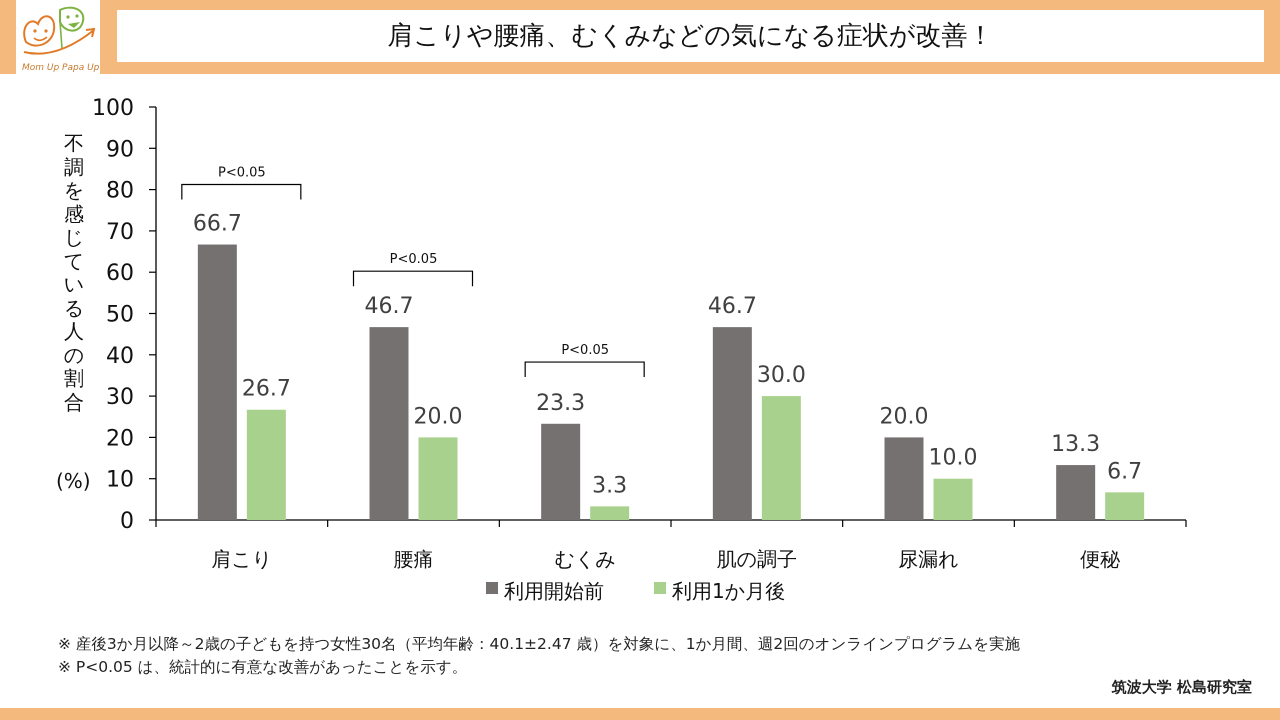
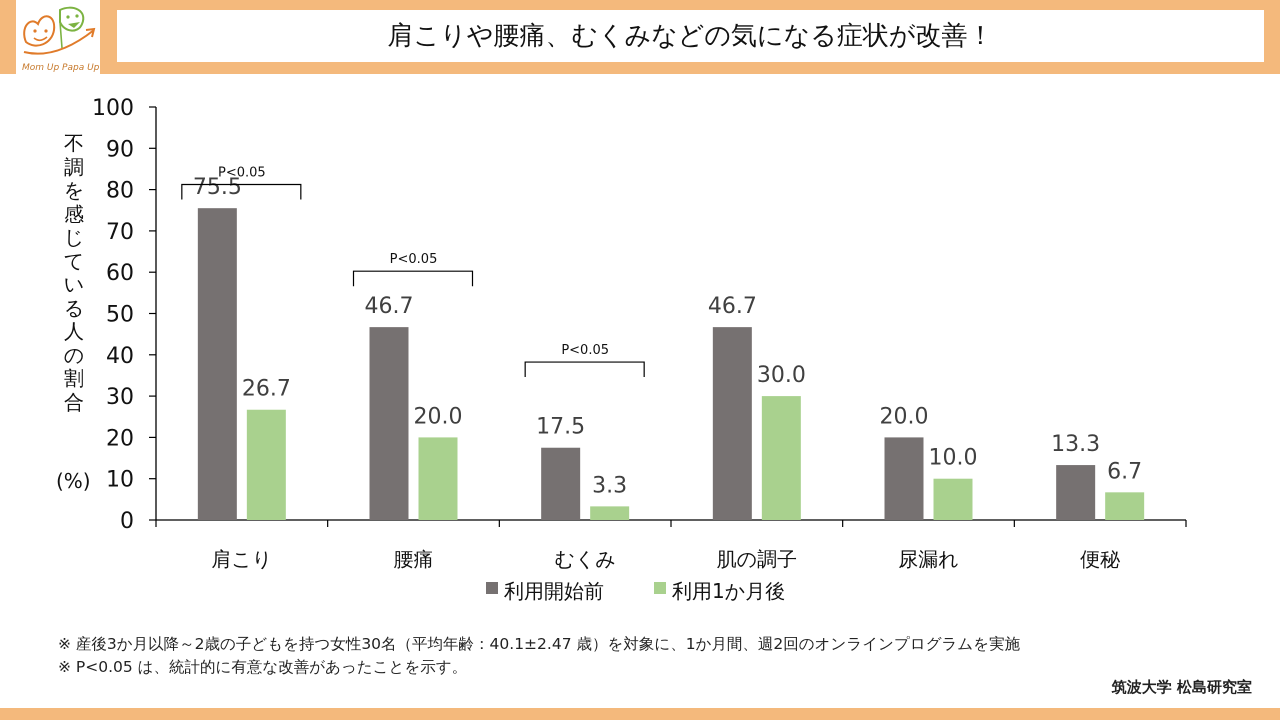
利用開始前/肩こり: 66.7 -> 75.5
利用開始前/むくみ: 23.3 -> 17.5
